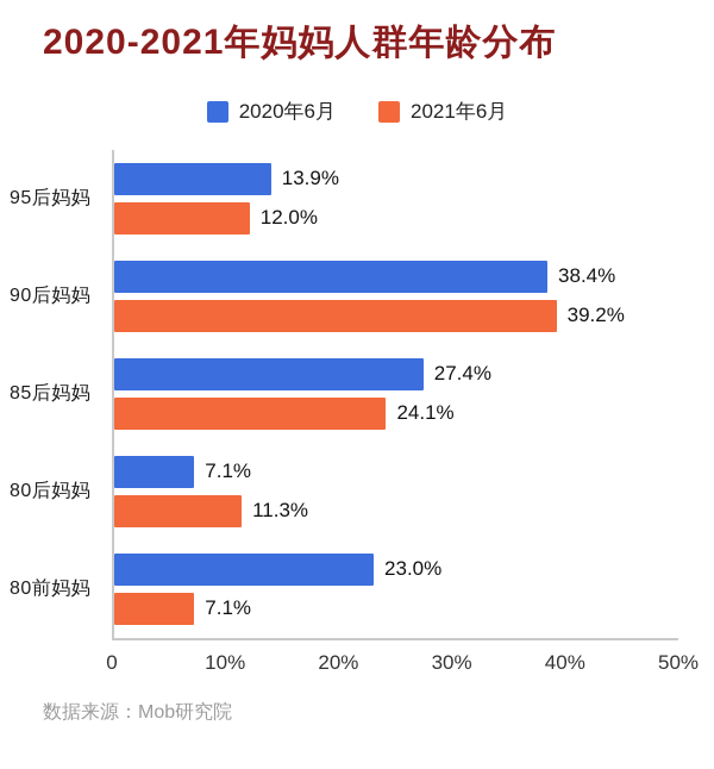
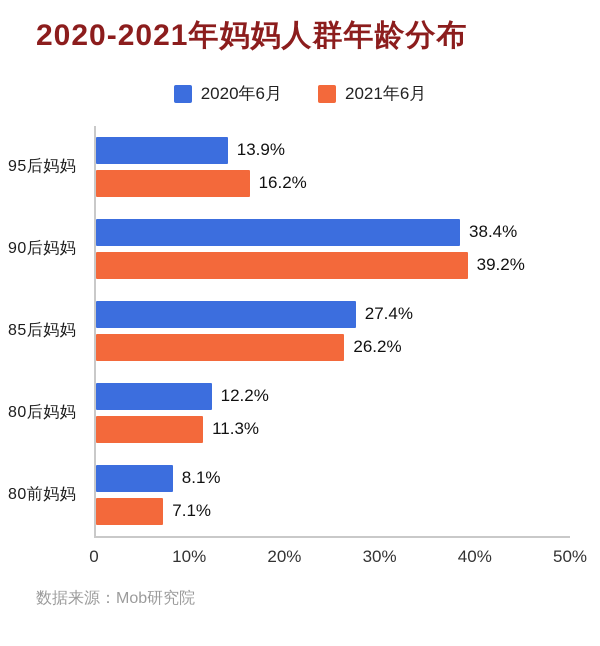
2021年6月/95后妈妈: 12.0% -> 16.2%
2021年6月/85后妈妈: 24.1% -> 26.2%
2020年6月/80后妈妈: 7.1% -> 12.2%
2020年6月/80前妈妈: 23.0% -> 8.1%
